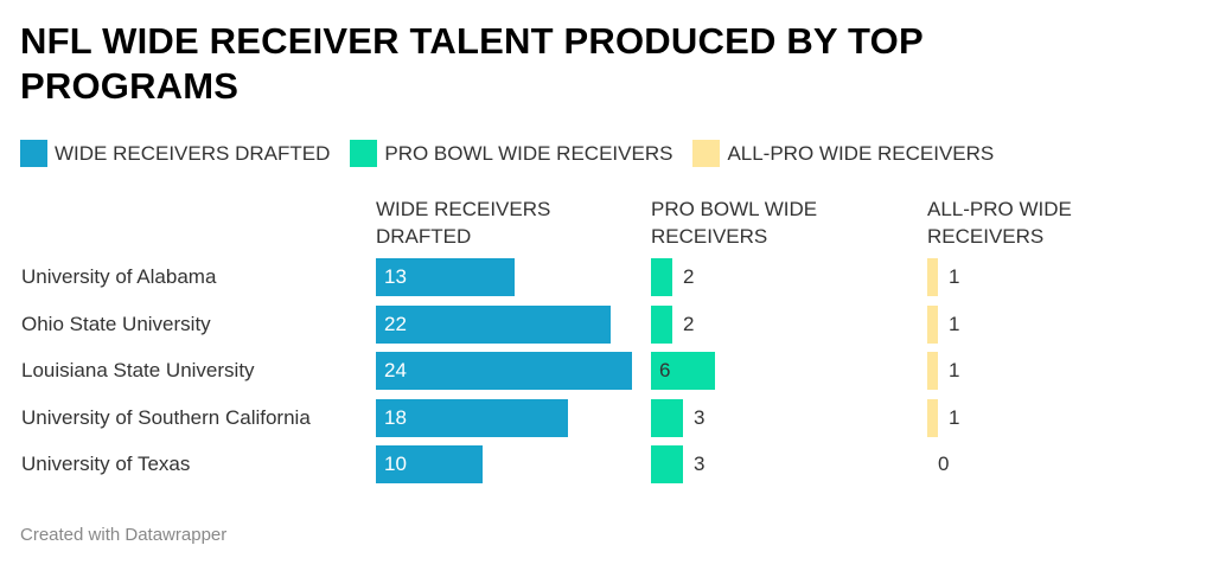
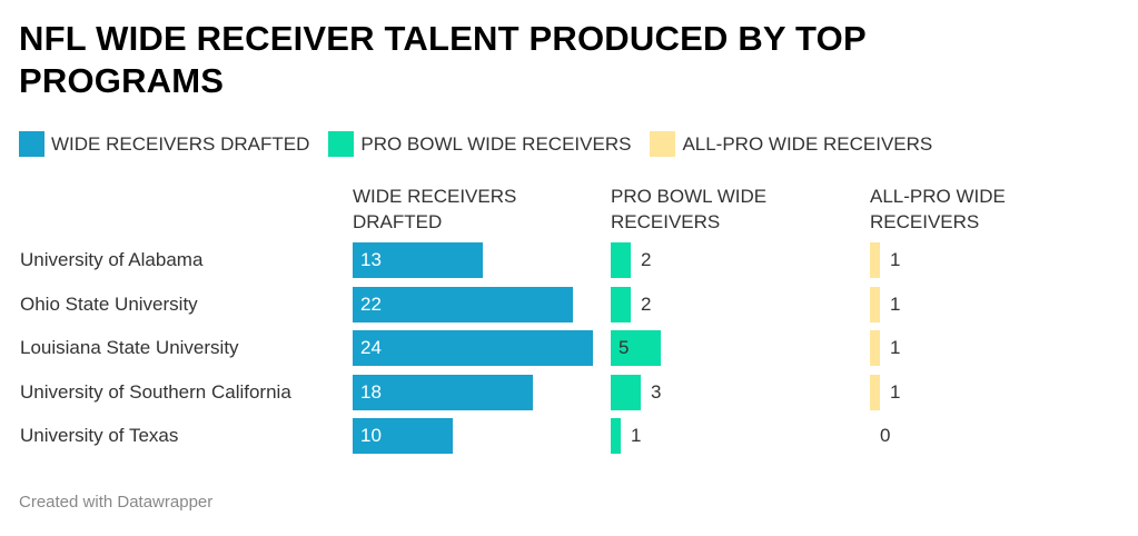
PRO BOWL WIDE RECEIVERS/Louisiana State University: 6 -> 5
PRO BOWL WIDE RECEIVERS/University of Texas: 3 -> 1
